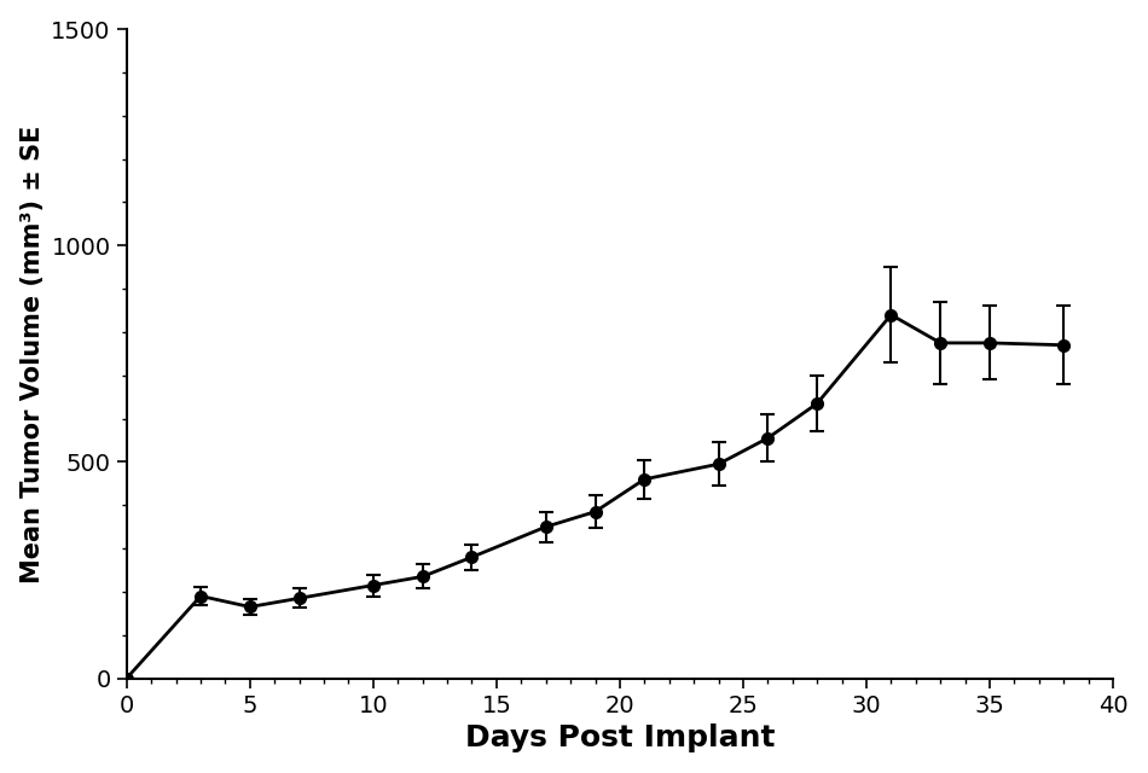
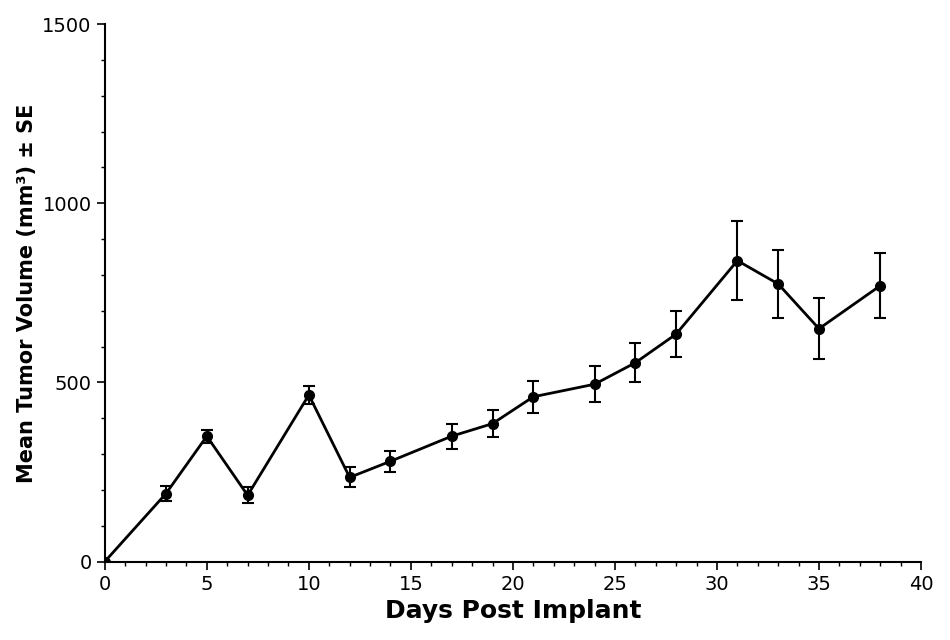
5: 165 -> 350
10: 215 -> 465
35: 775 -> 650
